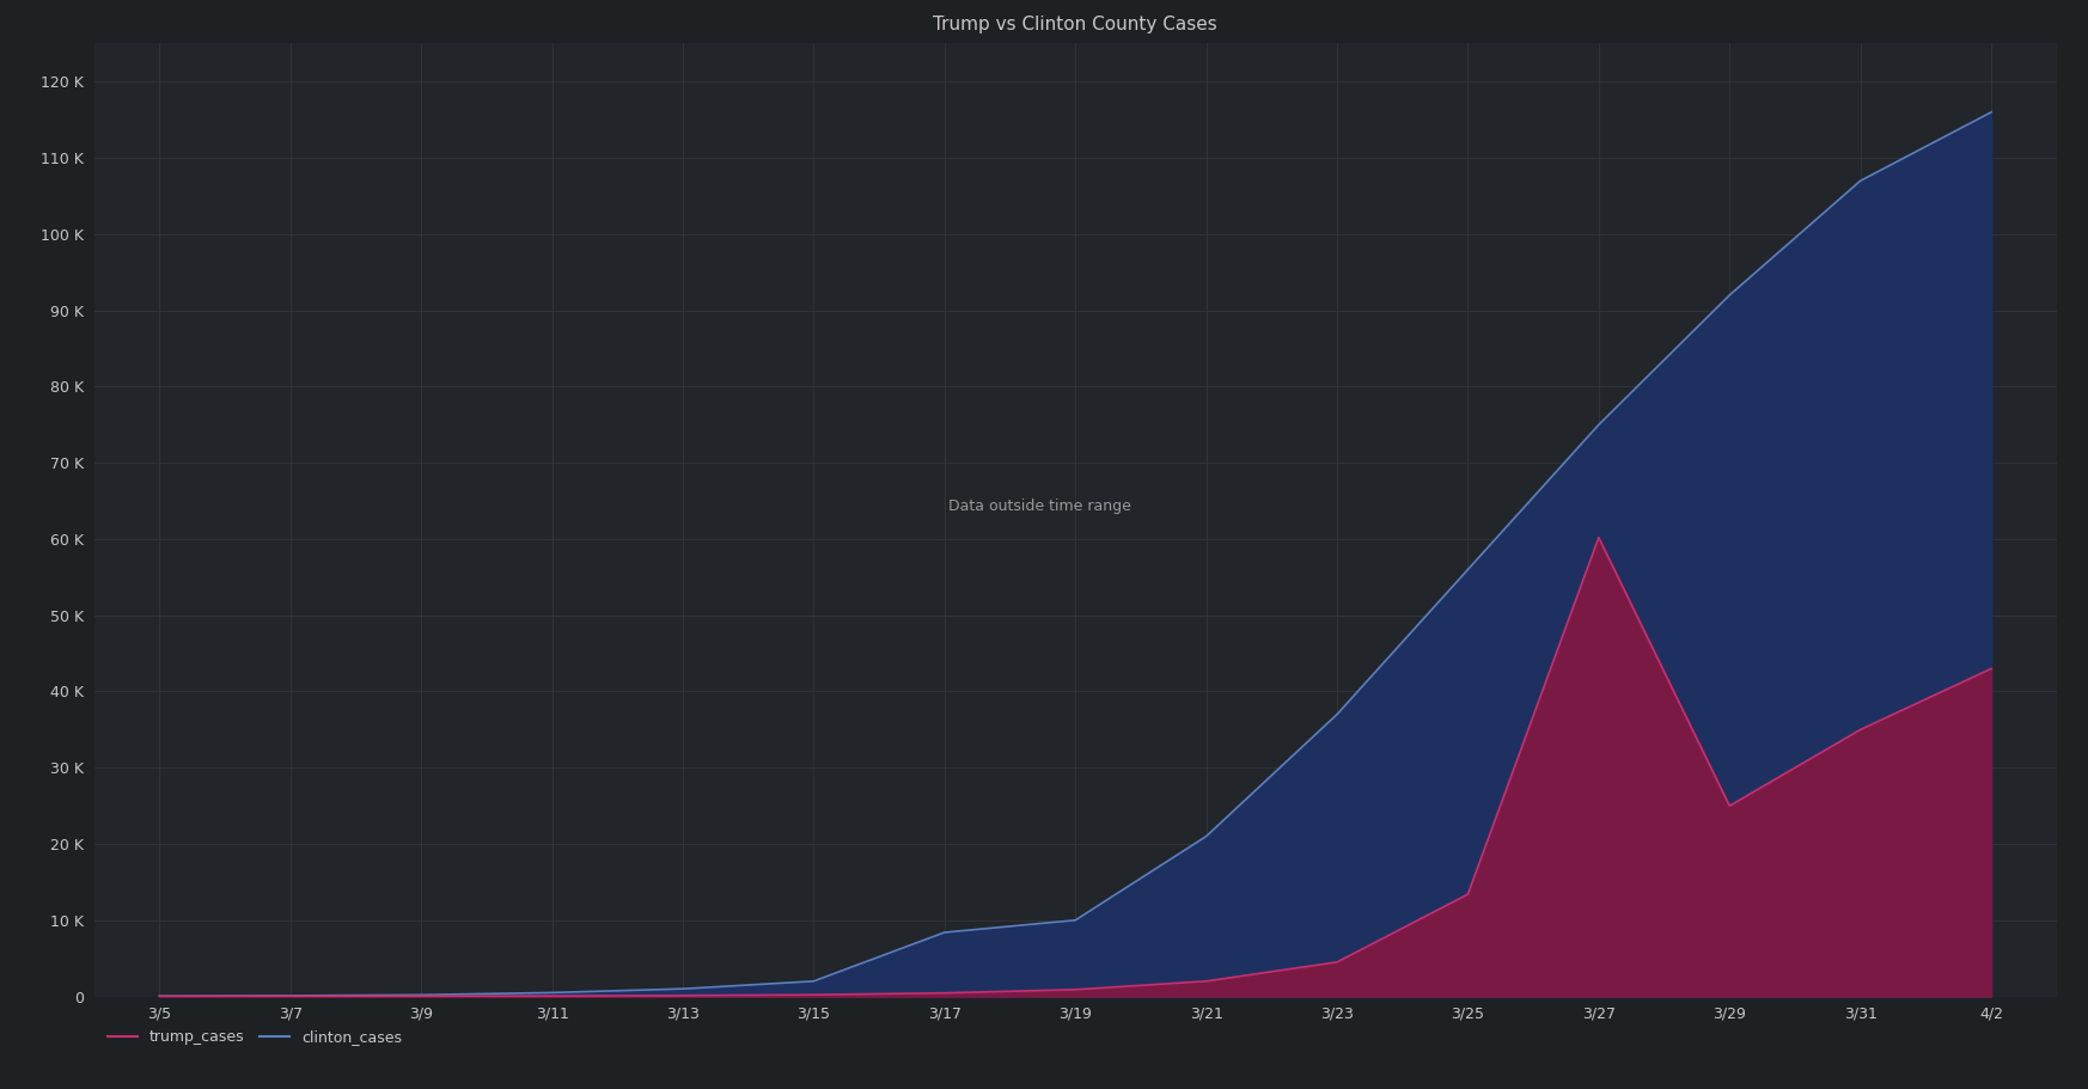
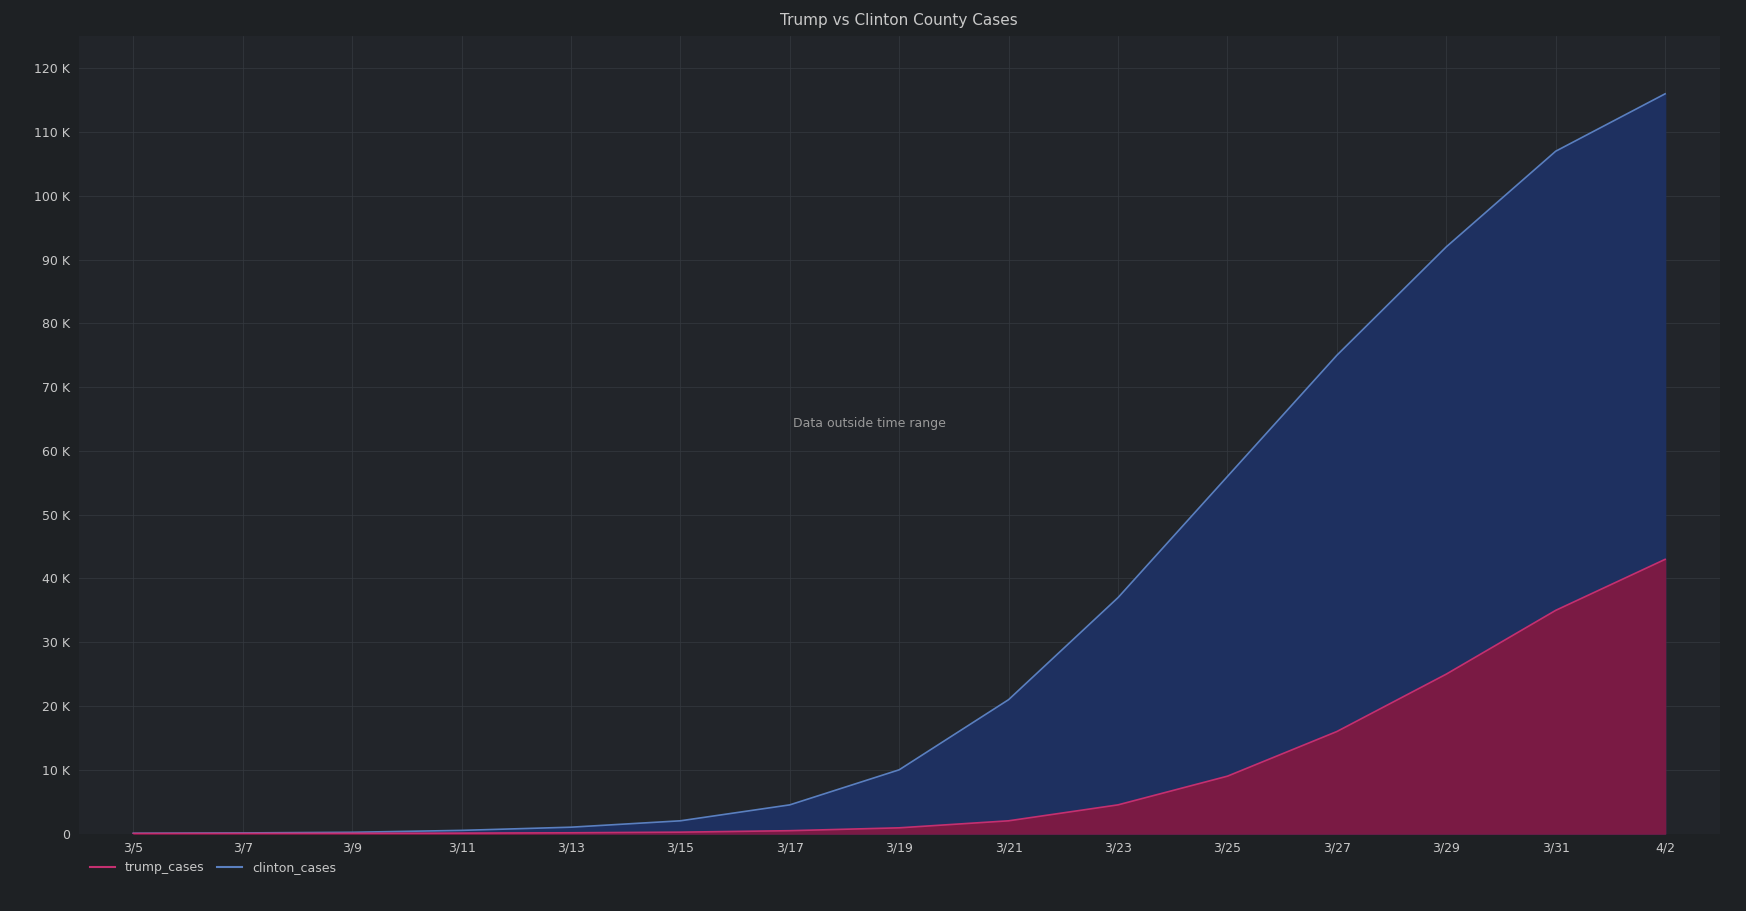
clinton_cases/3/17: 8.4 K -> 4.5 K
trump_cases/3/25: 13.4 K -> 9.0 K
trump_cases/3/27: 60.2 K -> 16.0 K
